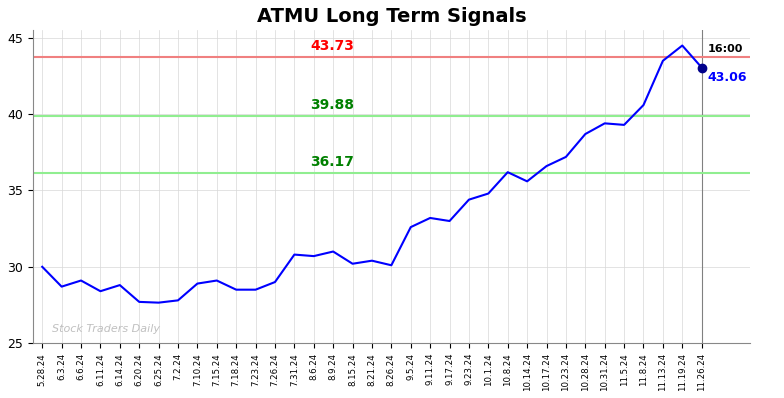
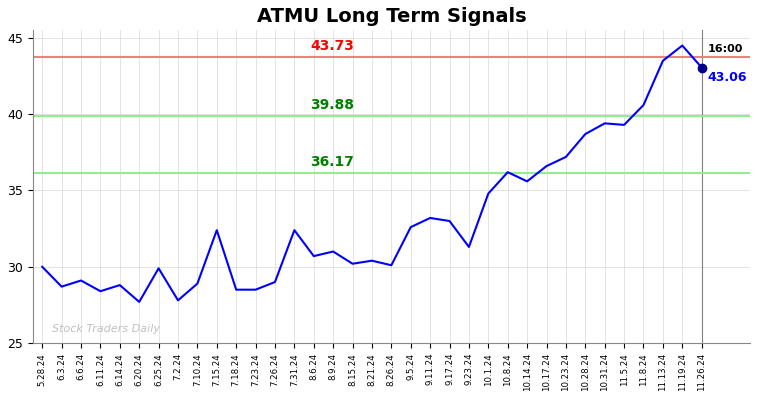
6.25.24: 27.6 -> 29.9
7.15.24: 29.1 -> 32.4
7.31.24: 30.8 -> 32.4
9.23.24: 34.4 -> 31.3
